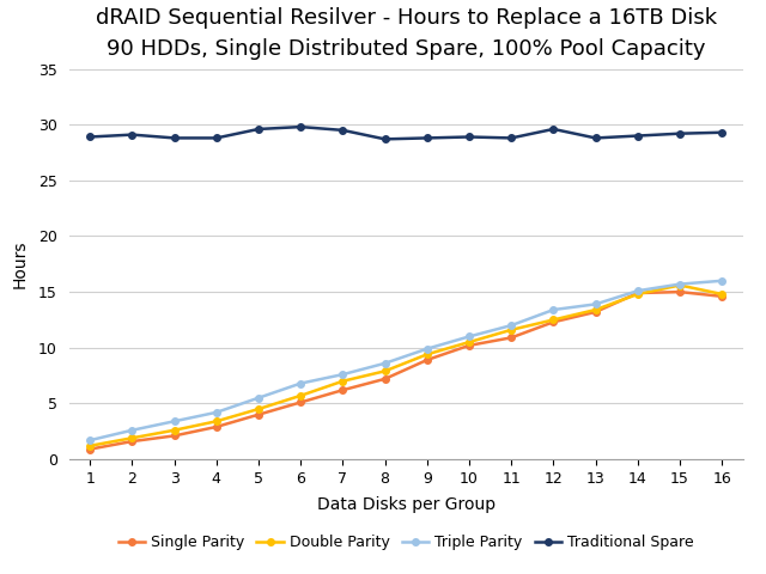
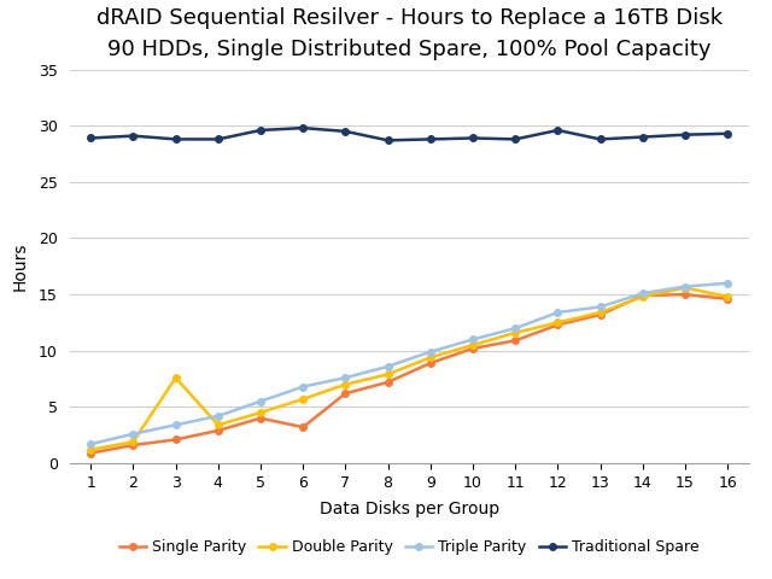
Double Parity/3: 2.6 -> 7.6
Single Parity/6: 5.1 -> 3.2
